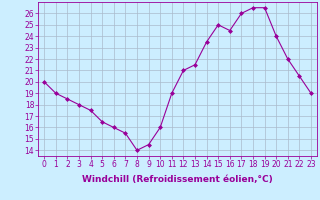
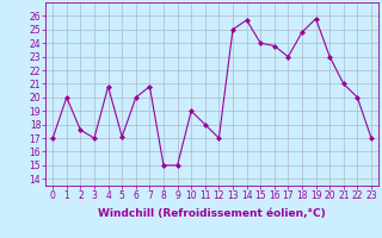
0: 20.0 -> 17.0
1: 19.0 -> 20.0
2: 18.5 -> 17.6
3: 18.0 -> 17.0
4: 17.5 -> 20.8
5: 16.5 -> 17.1
6: 16.0 -> 20.0
7: 15.5 -> 20.8
8: 14.0 -> 15.0
9: 14.5 -> 15.0
10: 16.0 -> 19.0
11: 19.0 -> 18.0
12: 21.0 -> 17.0
13: 21.5 -> 25.0
14: 23.5 -> 25.7
15: 25.0 -> 24.0
16: 24.5 -> 23.8
17: 26.0 -> 23.0
18: 26.5 -> 24.8
19: 26.5 -> 25.8
20: 24.0 -> 23.0
21: 22.0 -> 21.0
22: 20.5 -> 20.0
23: 19.0 -> 17.0
